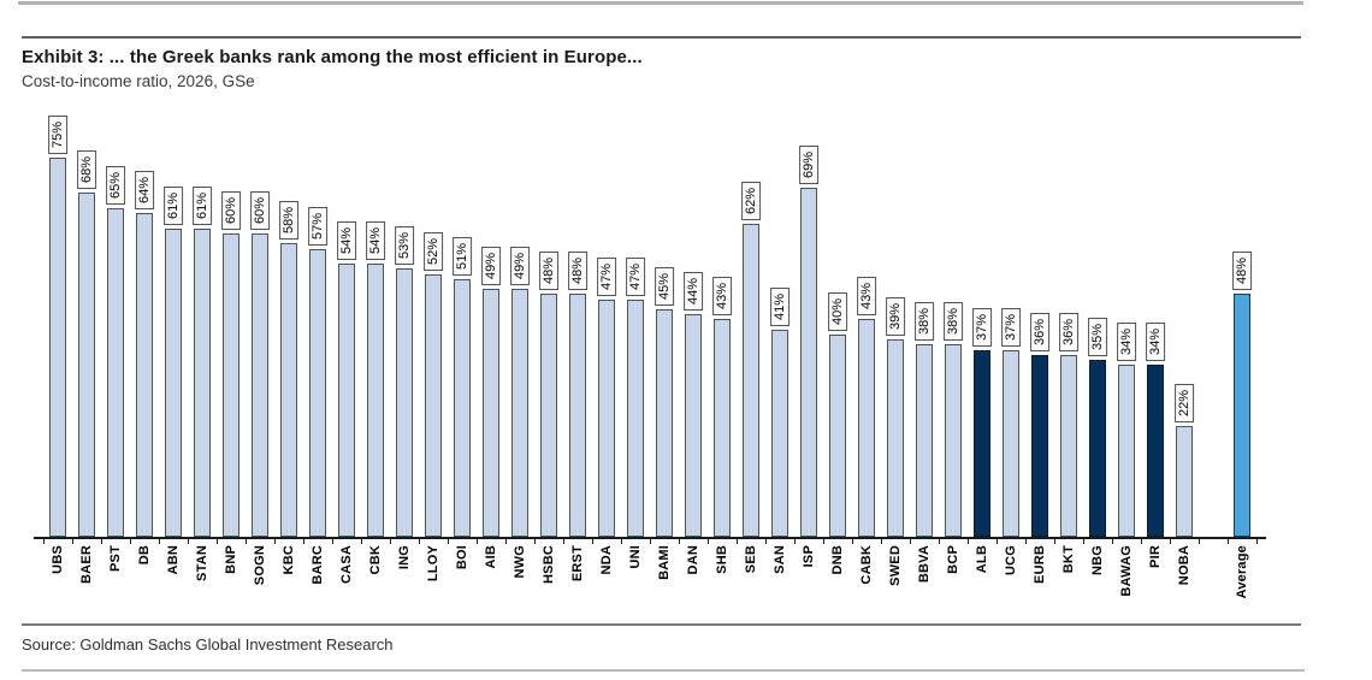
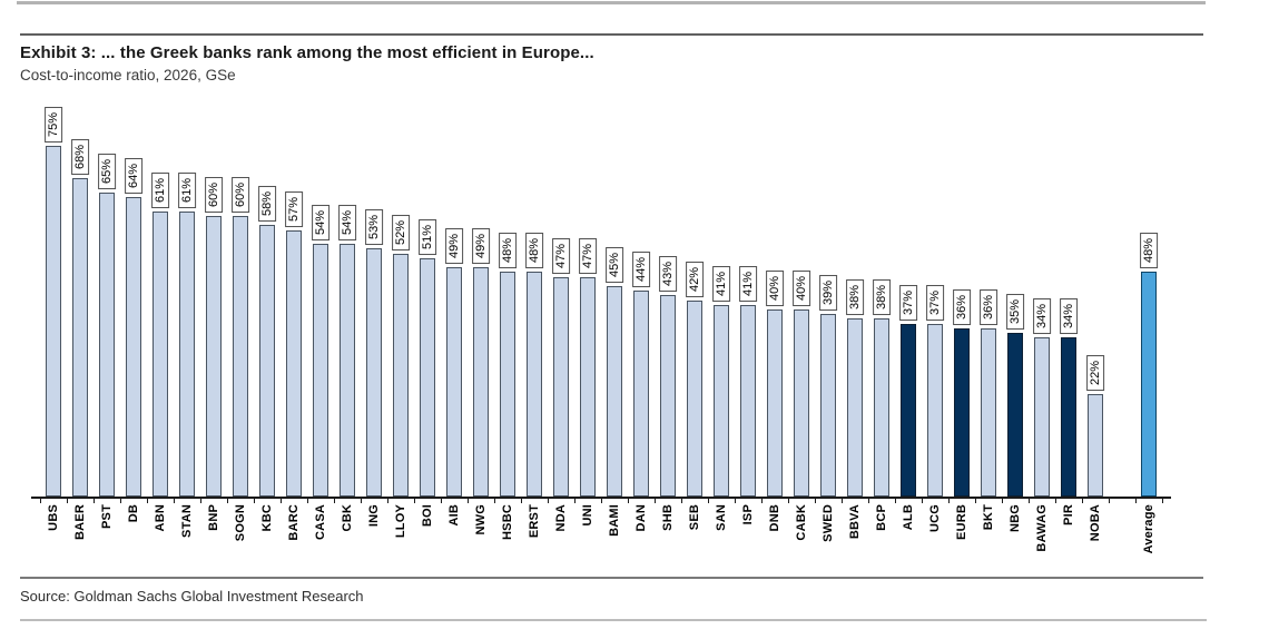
SEB: 62% -> 42%
ISP: 69% -> 41%
CABK: 43% -> 40%
